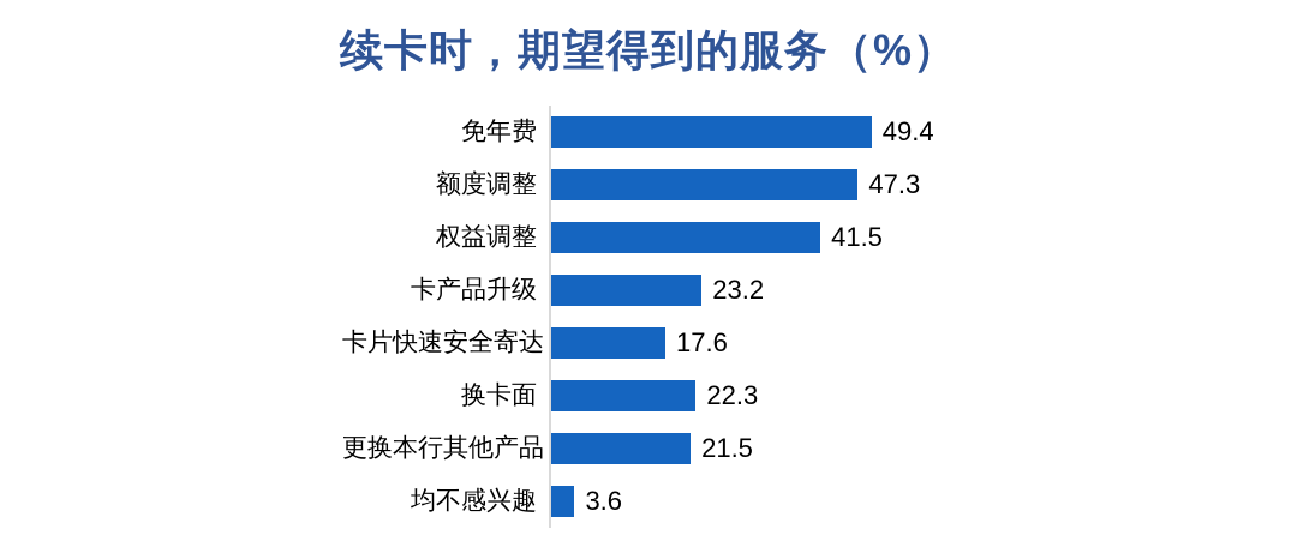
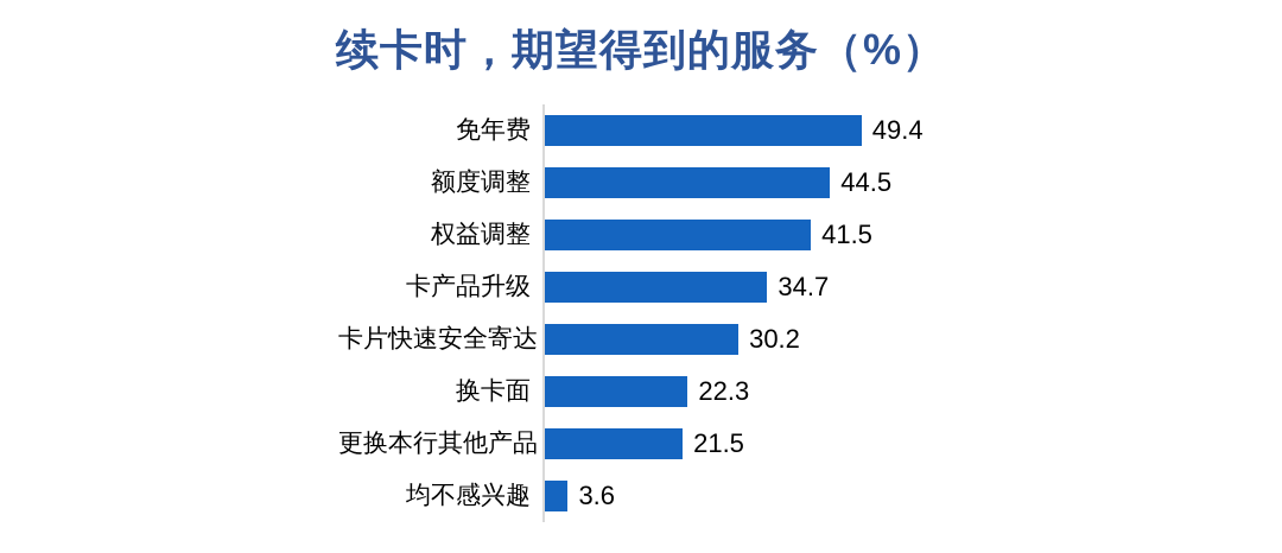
额度调整: 47.3 -> 44.5
卡产品升级: 23.2 -> 34.7
卡片快速安全寄达: 17.6 -> 30.2
